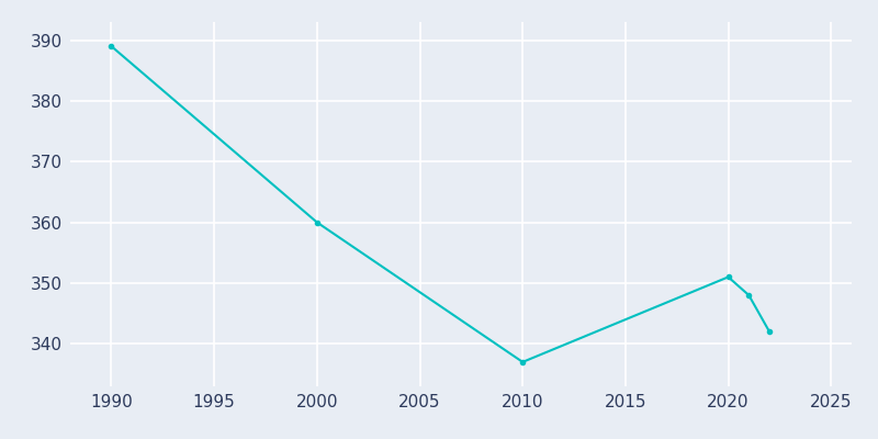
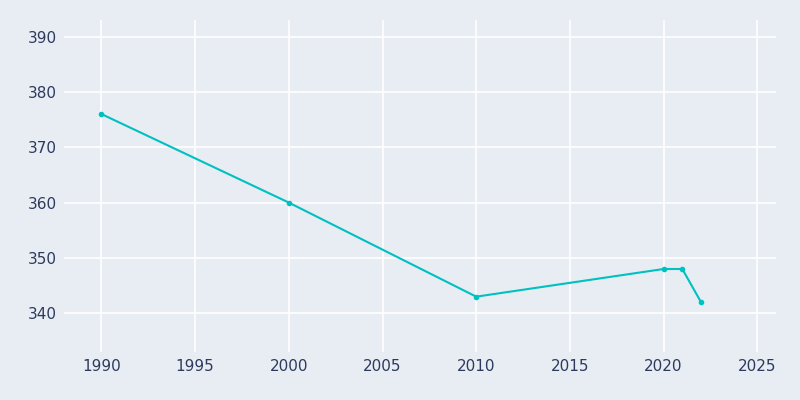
1990: 389 -> 376
2010: 337 -> 343
2020: 351 -> 348
